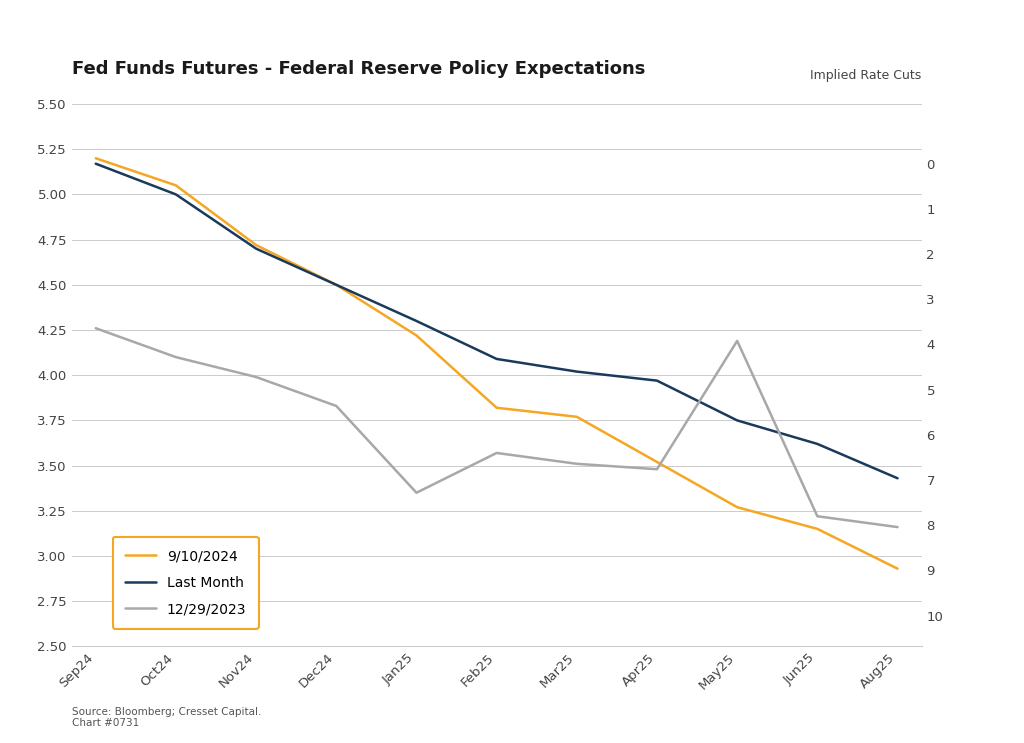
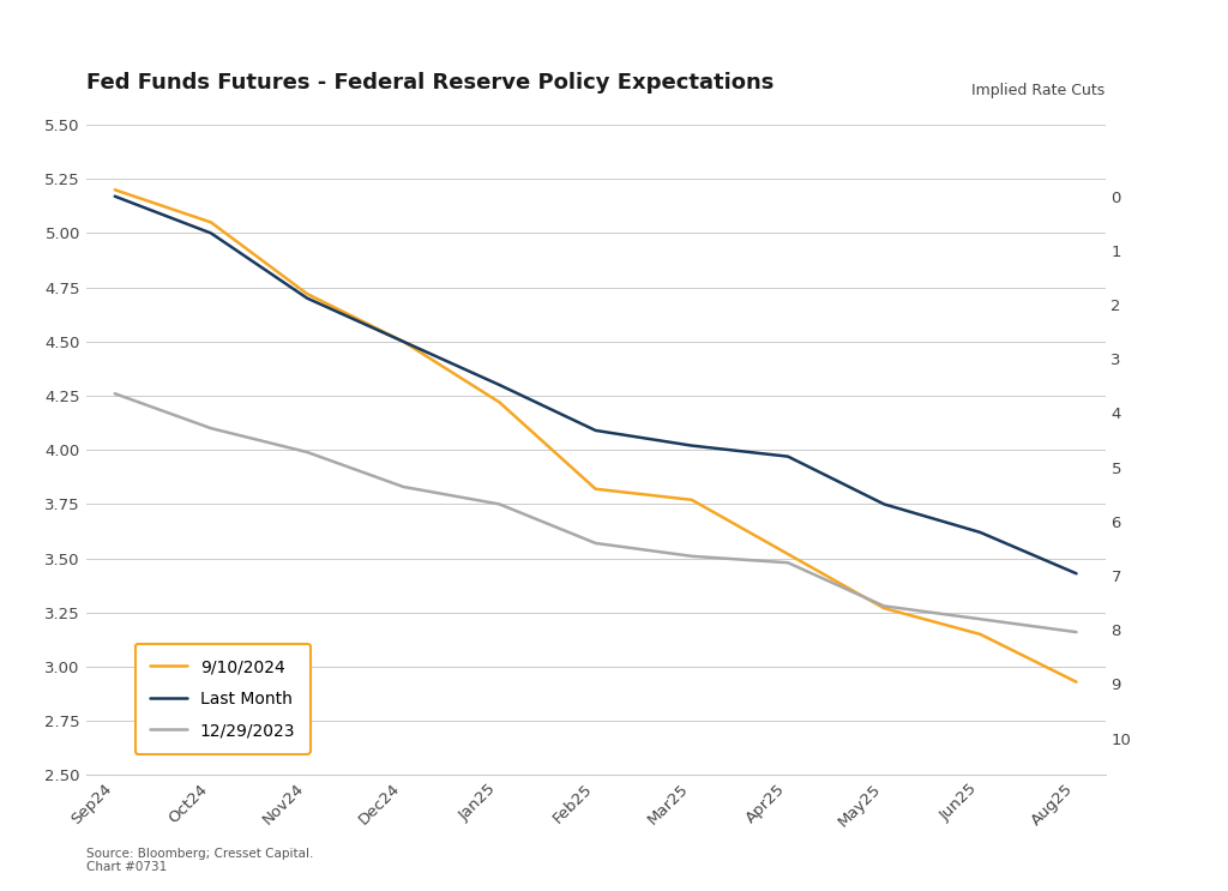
12/29/2023/Jan25: 3.35 -> 3.75
12/29/2023/May25: 4.19 -> 3.28
